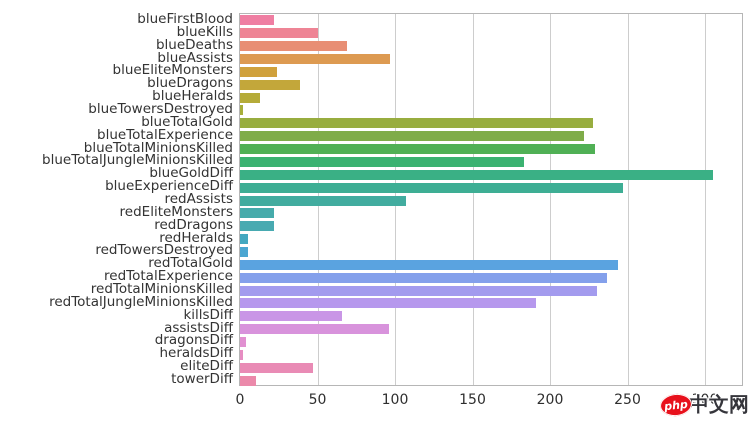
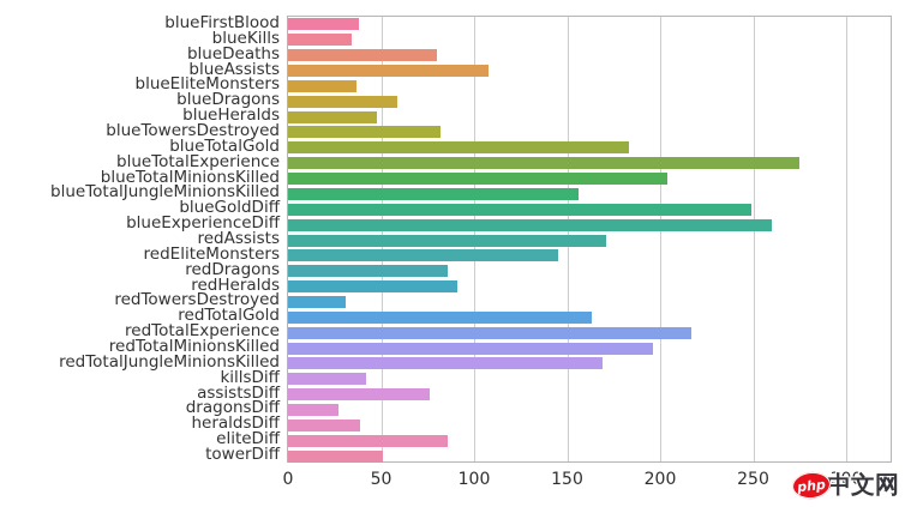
blueFirstBlood: 22 -> 38
blueKills: 50 -> 34
blueDeaths: 69 -> 80
blueAssists: 97 -> 108
blueEliteMonsters: 24 -> 37
blueDragons: 39 -> 59
blueHeralds: 13 -> 48
blueTowersDestroyed: 2 -> 82
blueTotalGold: 228 -> 183
blueTotalExperience: 222 -> 275
blueTotalMinionsKilled: 229 -> 204
blueTotalJungleMinionsKilled: 183 -> 156
blueGoldDiff: 305 -> 249
blueExperienceDiff: 247 -> 260
redAssists: 107 -> 171
redEliteMonsters: 22 -> 145
redDragons: 22 -> 86
redHeralds: 5 -> 91
redTowersDestroyed: 5 -> 31
redTotalGold: 244 -> 163
redTotalExperience: 237 -> 217
redTotalMinionsKilled: 230 -> 196
redTotalJungleMinionsKilled: 191 -> 169
killsDiff: 66 -> 42
assistsDiff: 96 -> 76
dragonsDiff: 4 -> 27
heraldsDiff: 2 -> 39
eliteDiff: 47 -> 86
towerDiff: 10 -> 51
